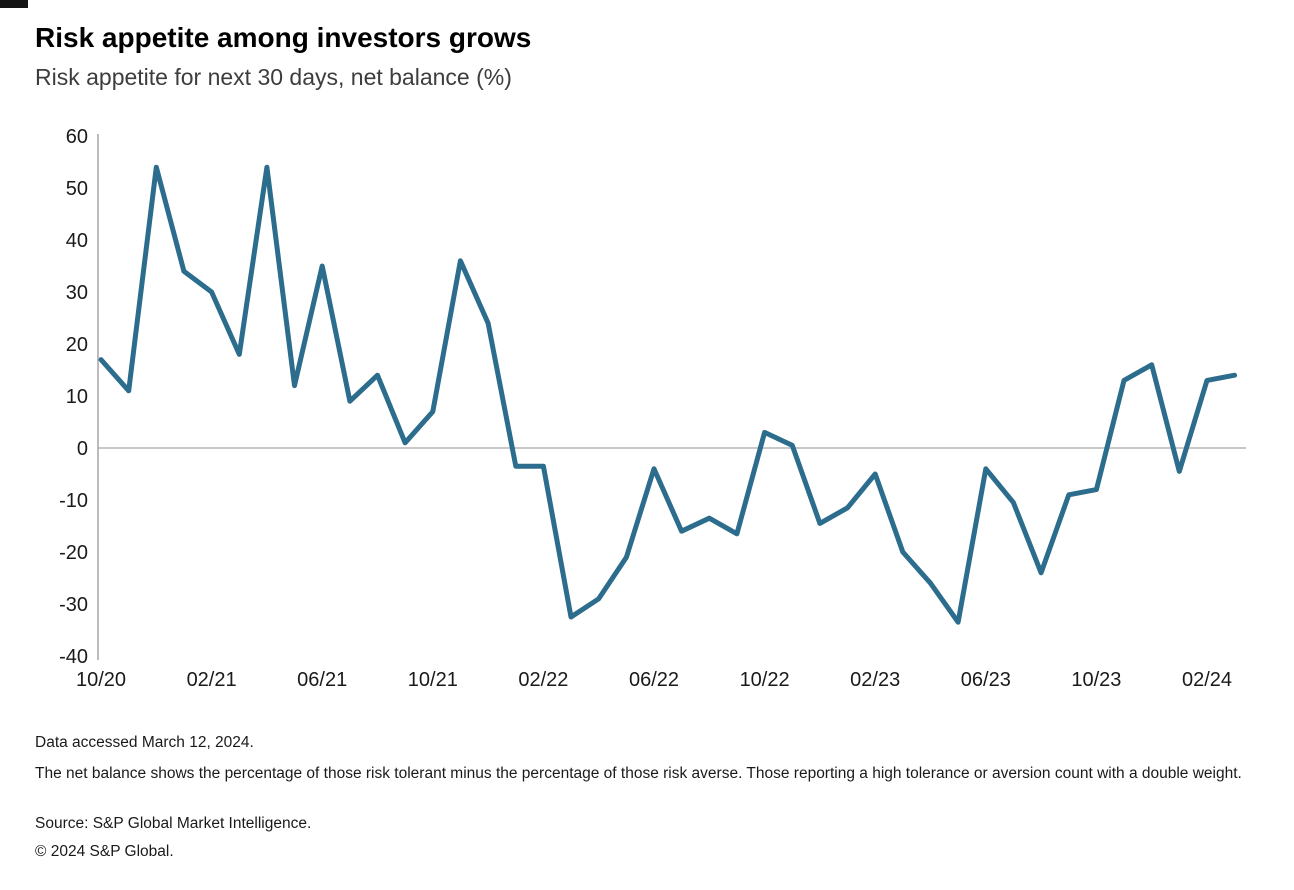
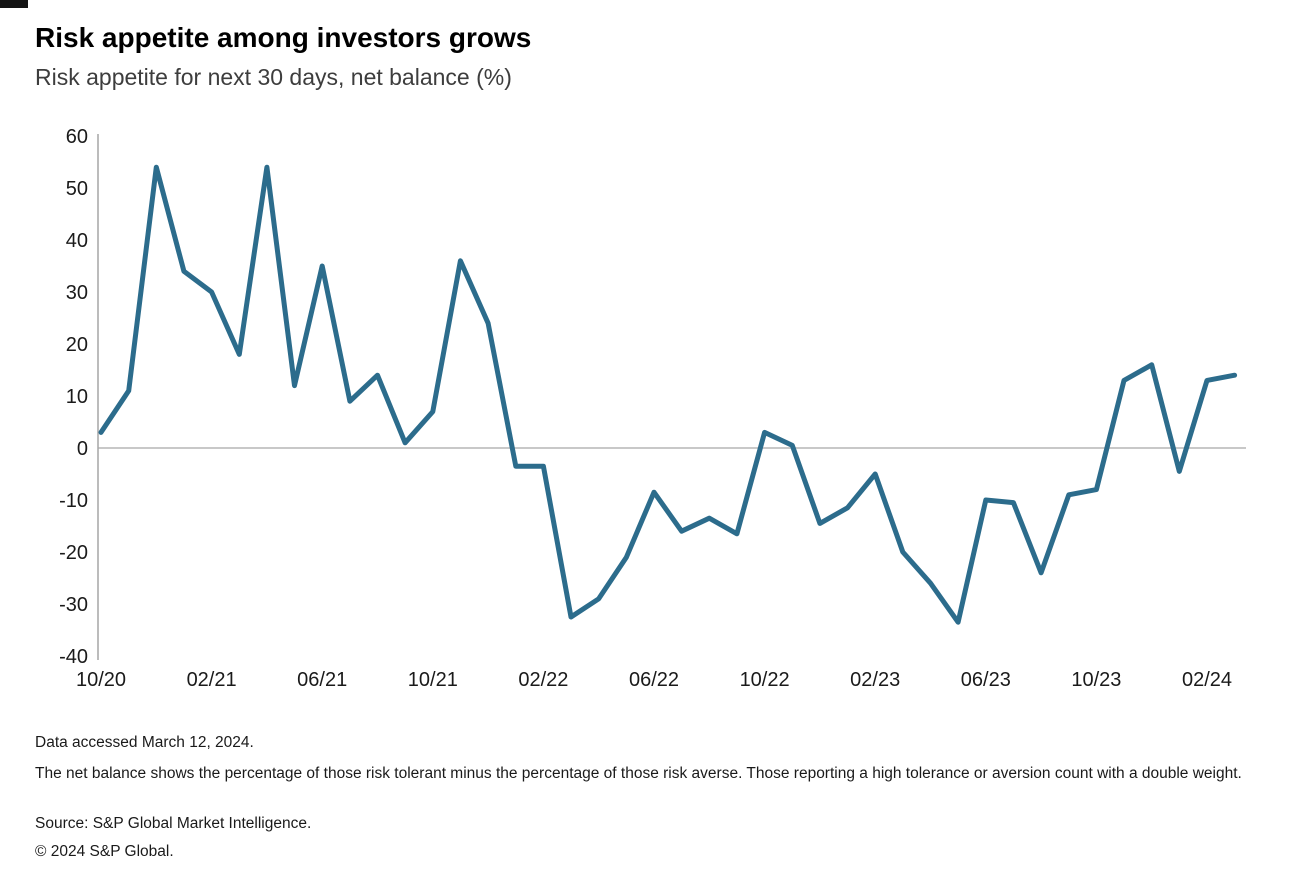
10/20: 17 -> 3
06/22: -4 -> -8
06/23: -4 -> -10
